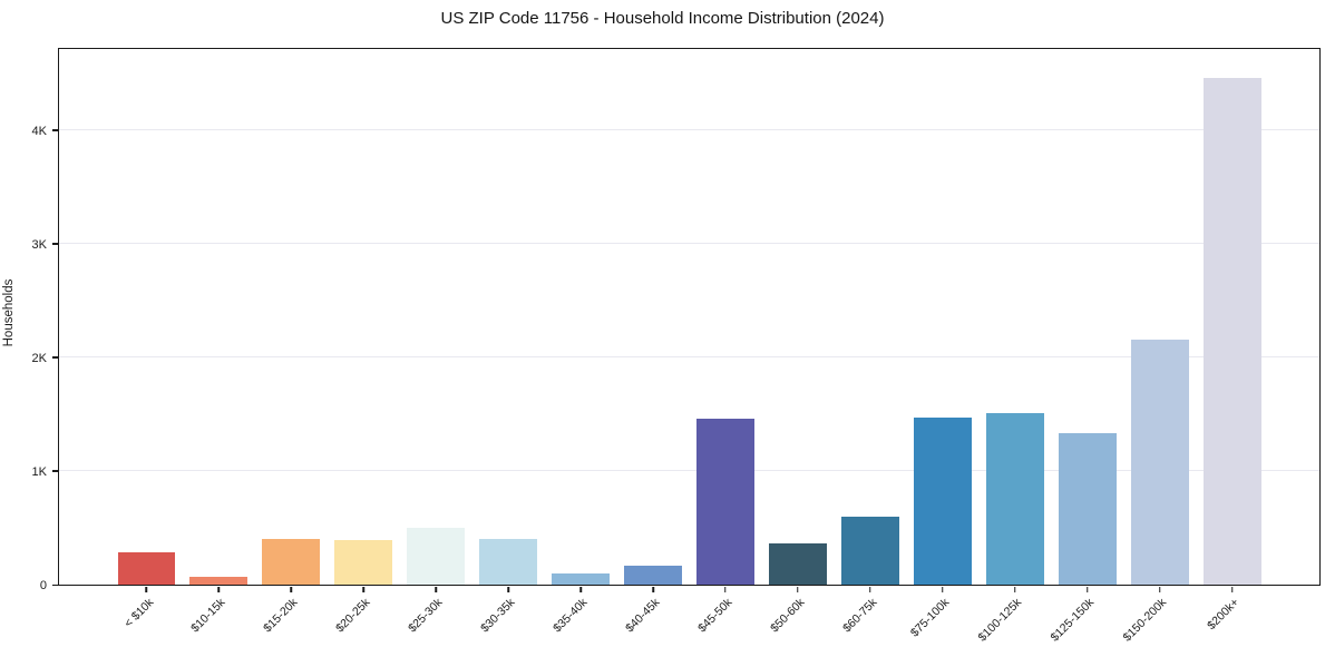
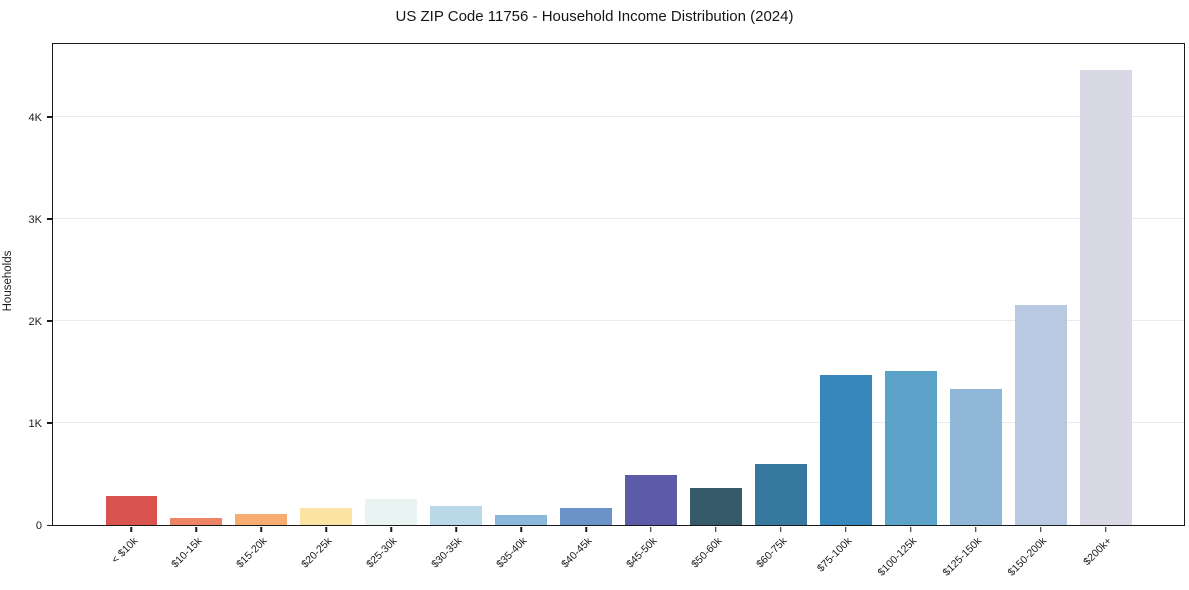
$15-20k: 0.40K -> 0.11K
$20-25k: 0.39K -> 0.17K
$25-30k: 0.50K -> 0.25K
$30-35k: 0.40K -> 0.18K
$45-50k: 1.46K -> 0.49K
